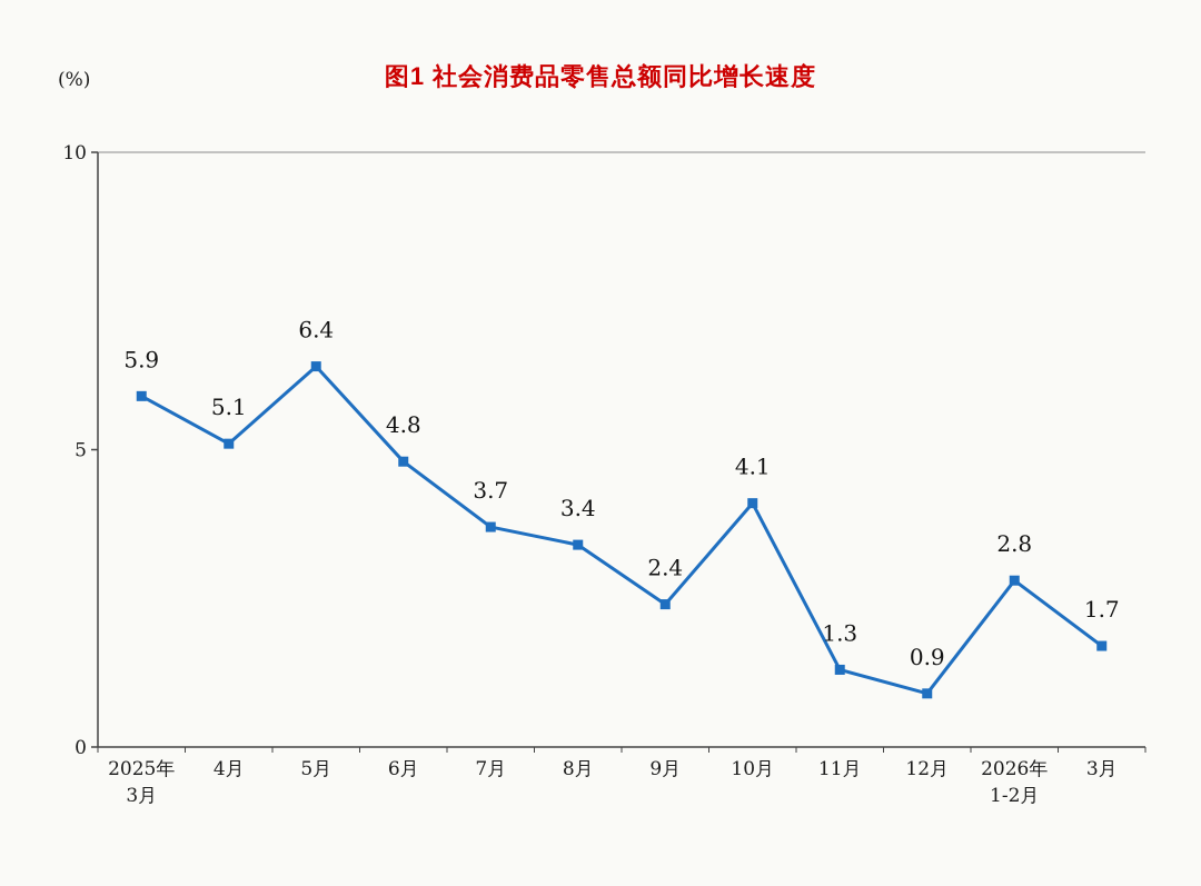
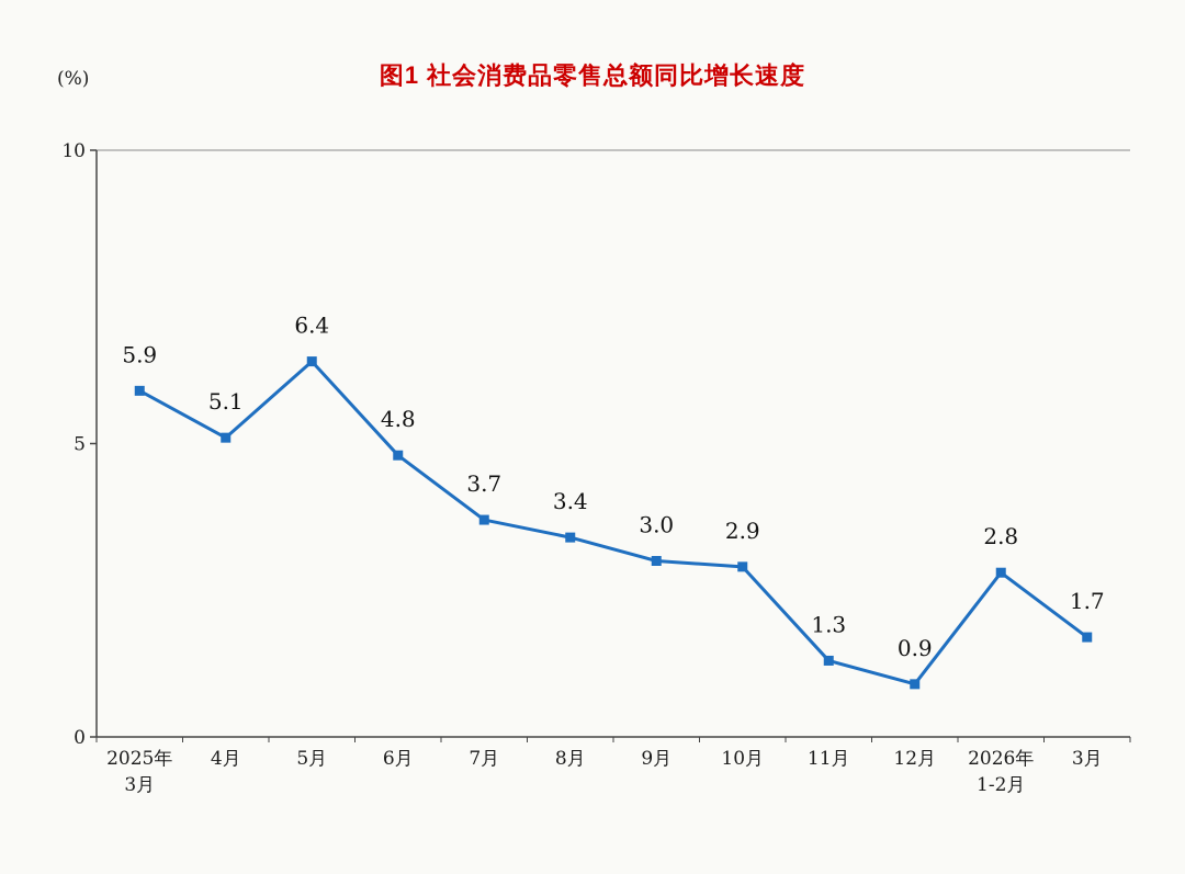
9月: 2.4 -> 3.0
10月: 4.1 -> 2.9
